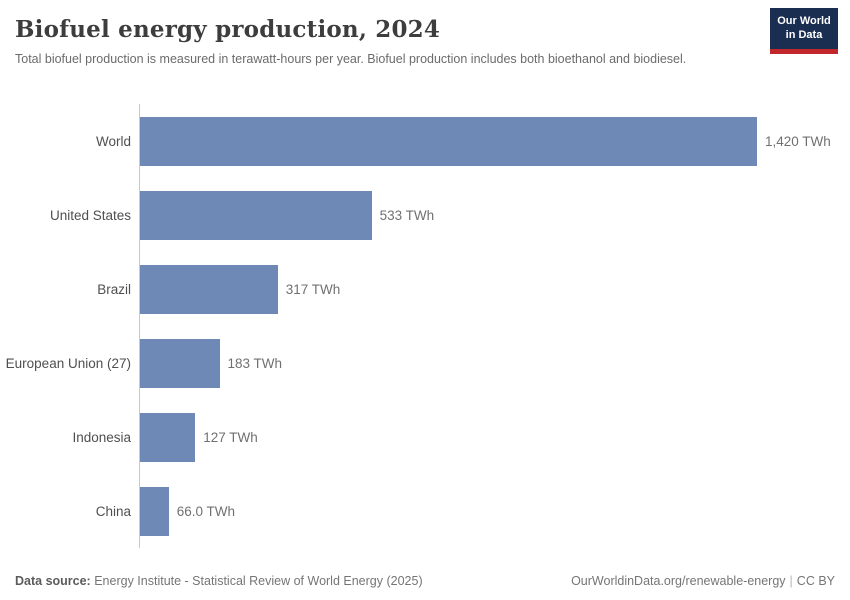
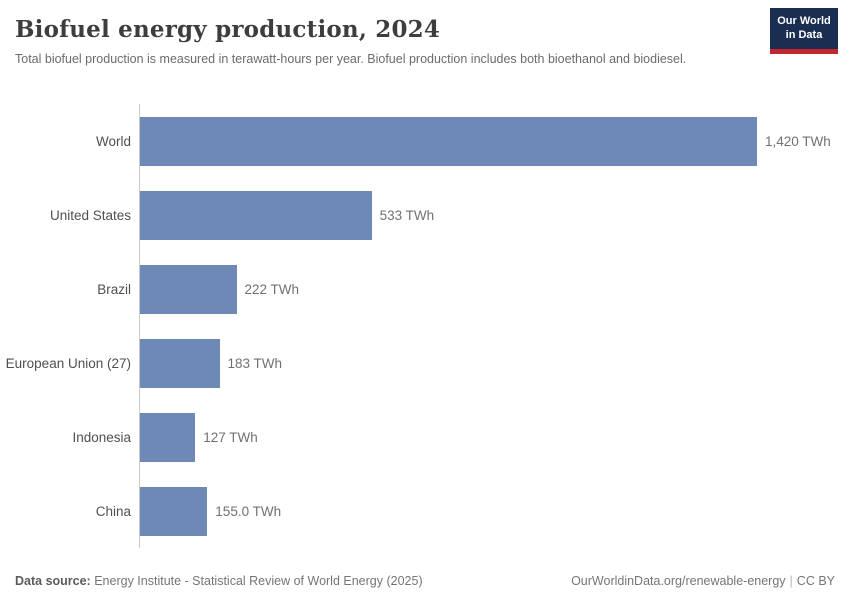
Brazil: 317 -> 222
China: 66.0 -> 155.0
